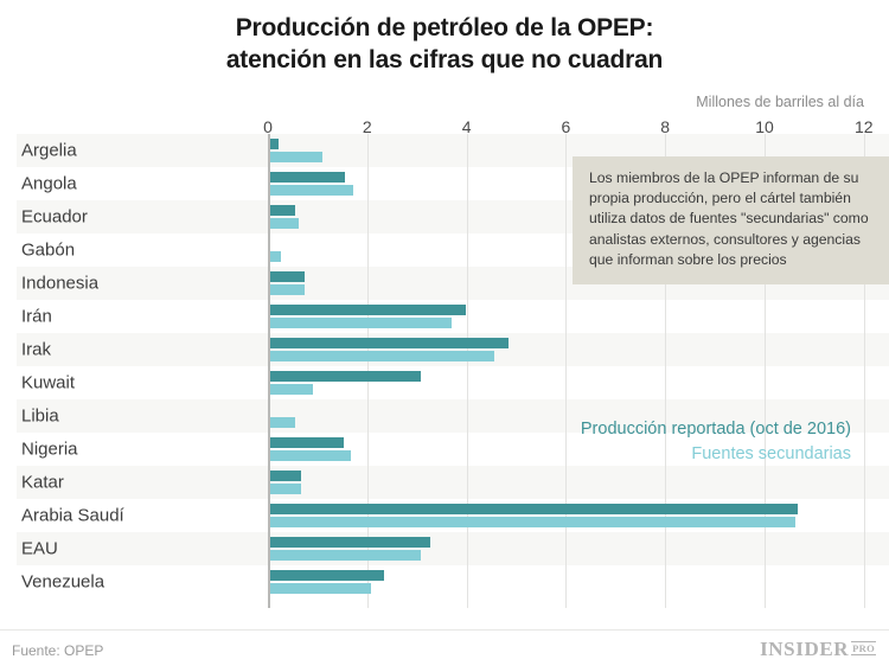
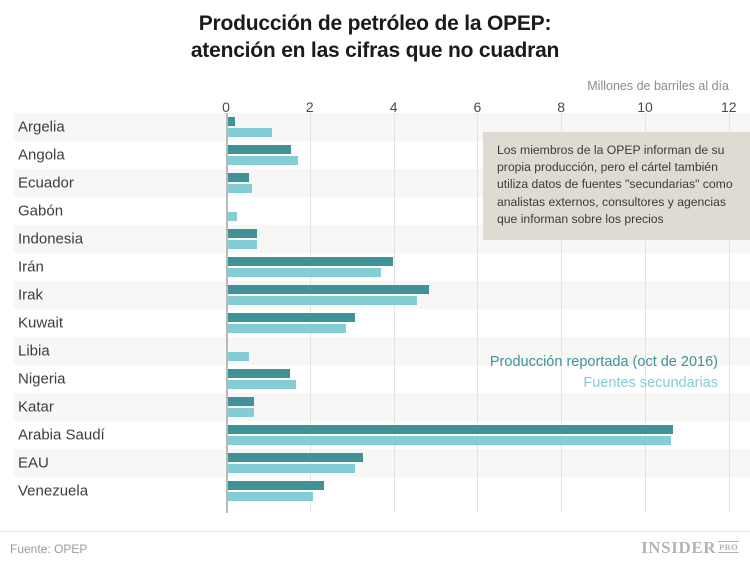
Fuentes secundarias/Kuwait: 0.9 -> 2.9
